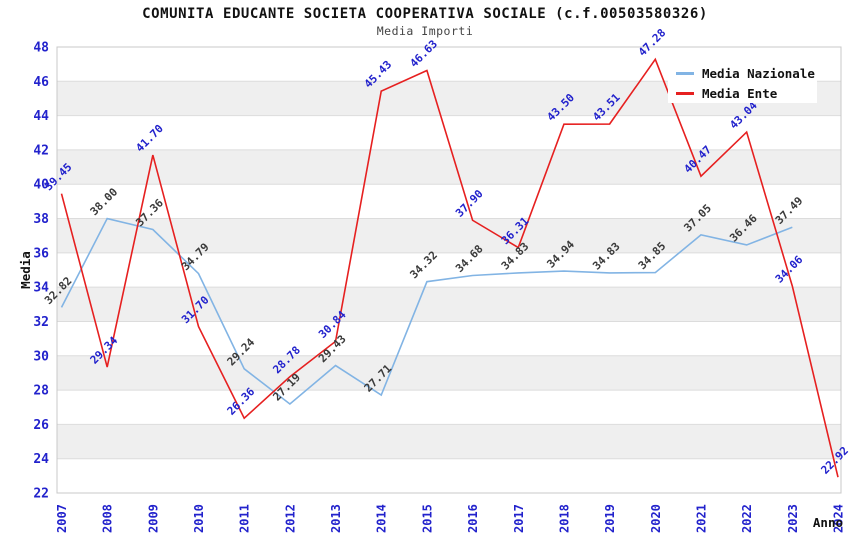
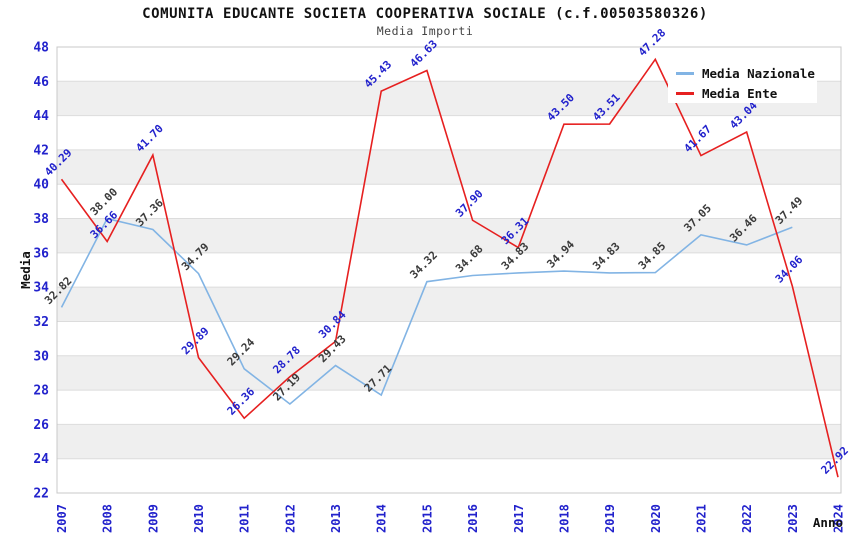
Media Ente/2007: 39.45 -> 40.29
Media Ente/2008: 29.34 -> 36.66
Media Ente/2010: 31.70 -> 29.89
Media Ente/2021: 40.47 -> 41.67
